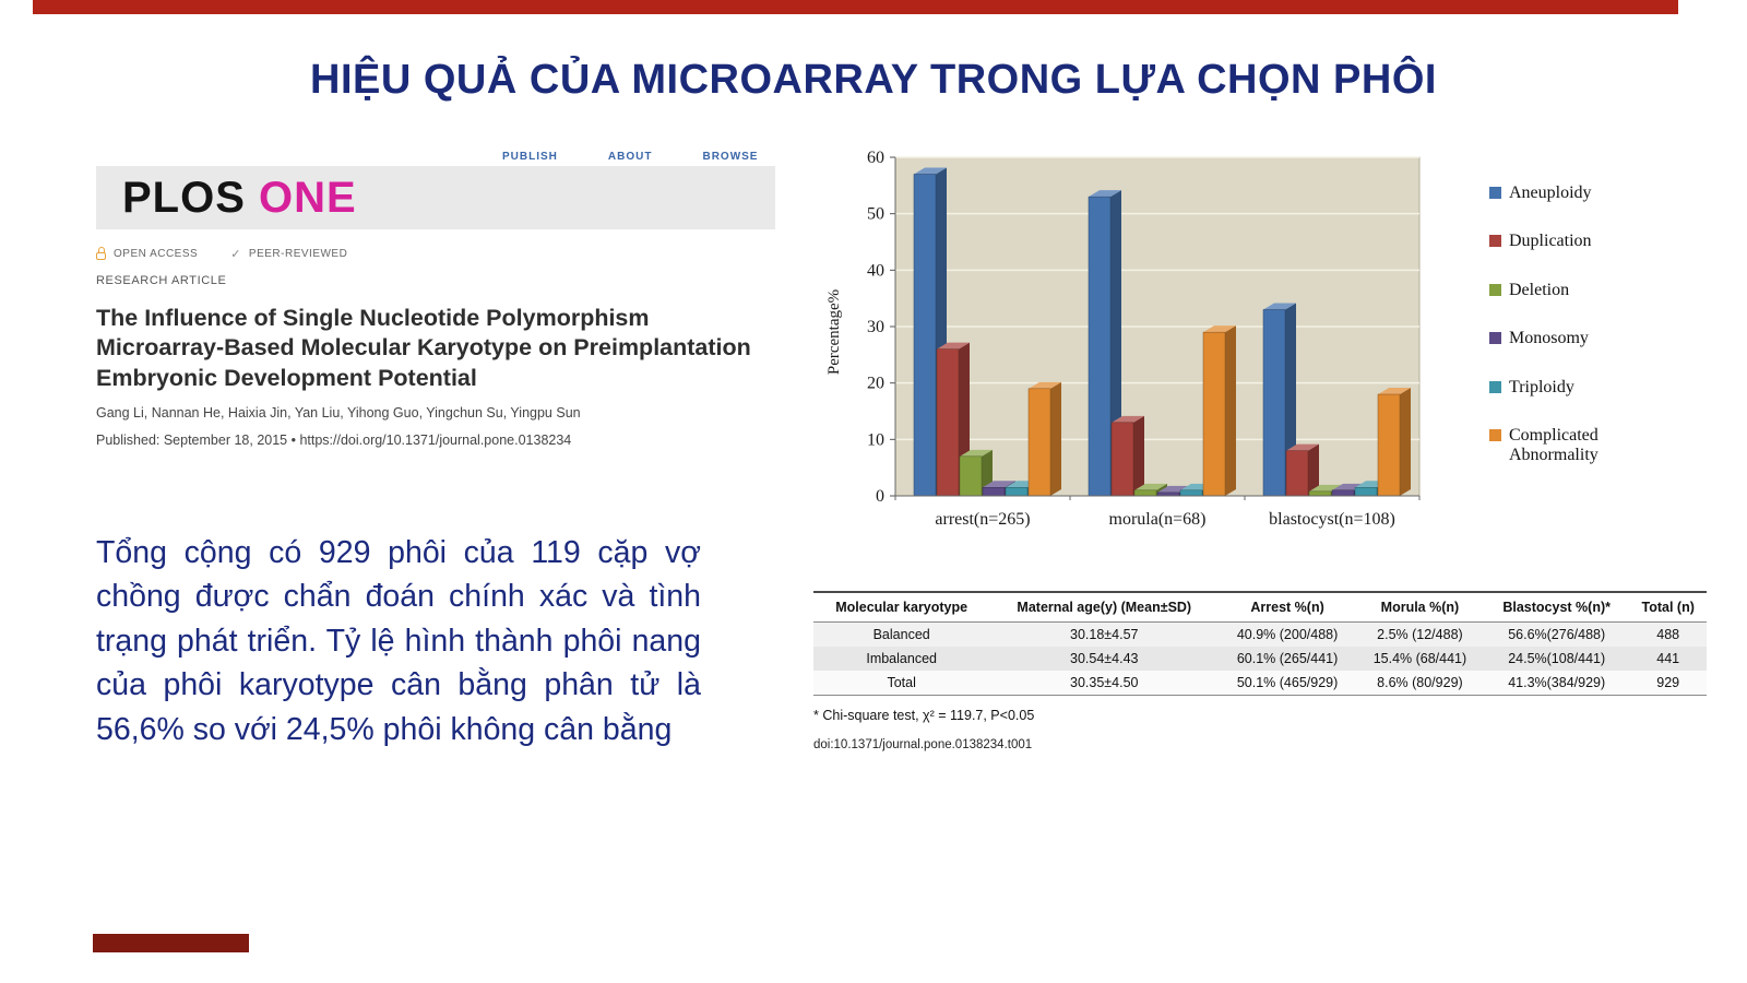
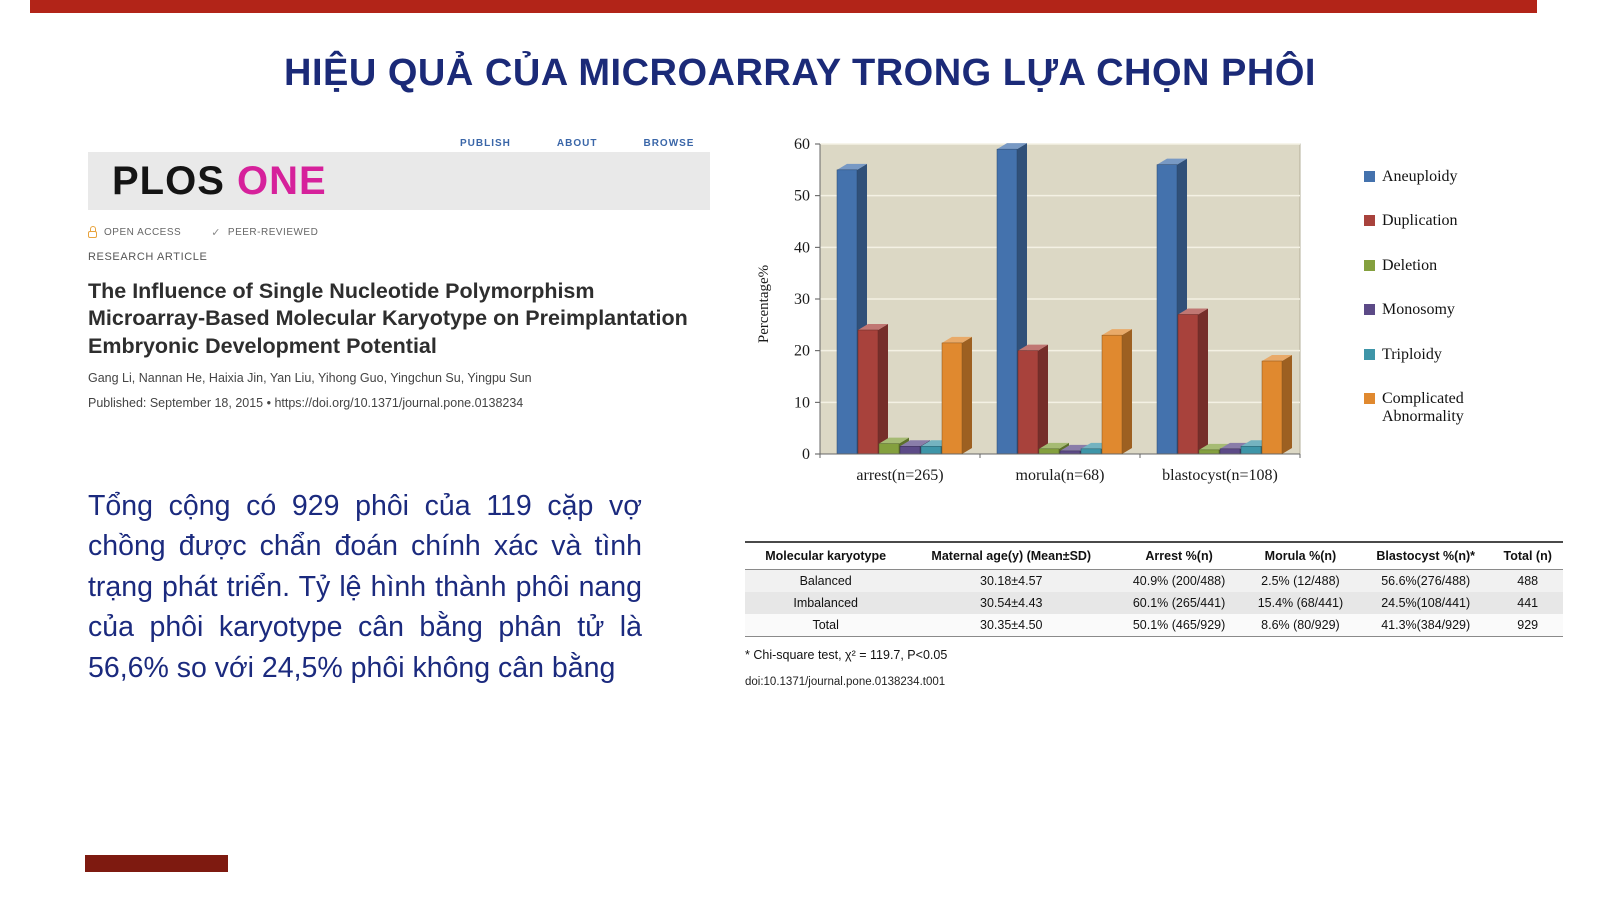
Aneuploidy/arrest(n=265): 57 -> 55
Duplication/arrest(n=265): 26 -> 24
Deletion/arrest(n=265): 7 -> 2
Complicated Abnormality/arrest(n=265): 19 -> 22
Aneuploidy/morula(n=68): 53 -> 59
Duplication/morula(n=68): 13 -> 20
Complicated Abnormality/morula(n=68): 29 -> 23
Aneuploidy/blastocyst(n=108): 33 -> 56
Duplication/blastocyst(n=108): 8 -> 27
